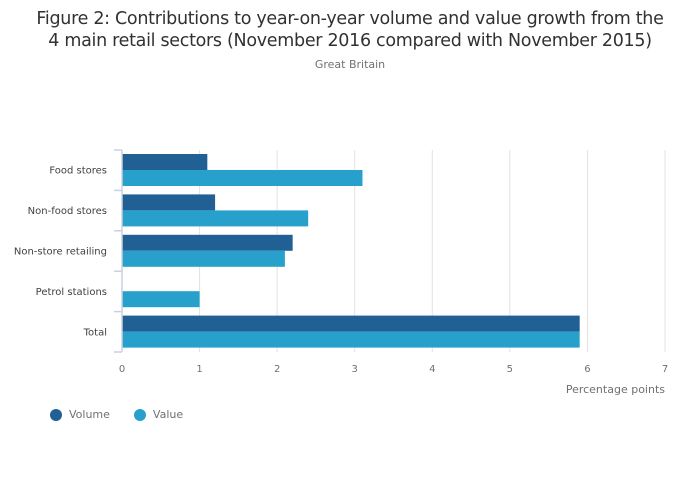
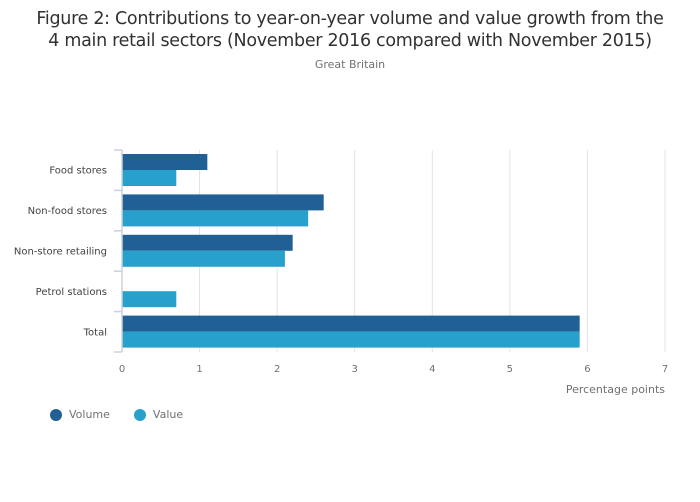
Value/Food stores: 3.1 -> 0.7
Volume/Non-food stores: 1.2 -> 2.6
Value/Petrol stations: 1.0 -> 0.7
